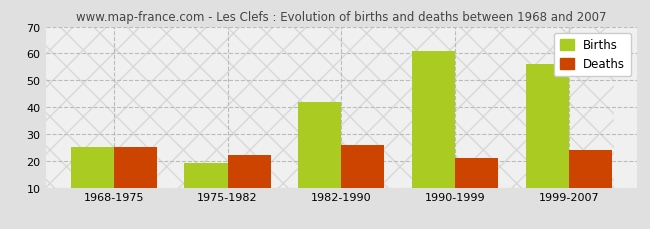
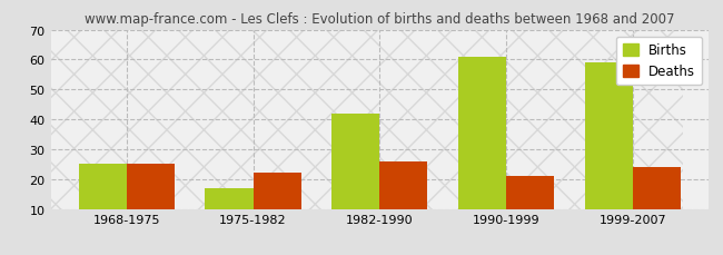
Births/1975-1982: 19 -> 17
Births/1999-2007: 56 -> 59
